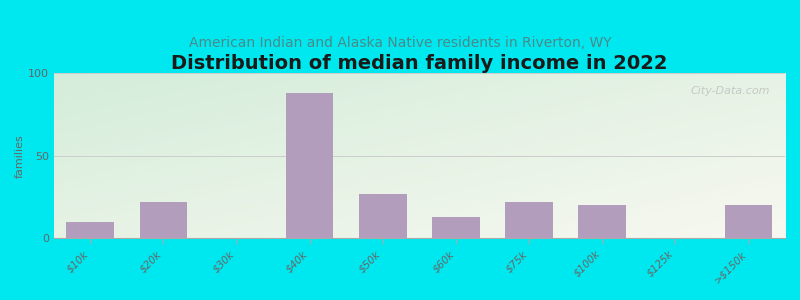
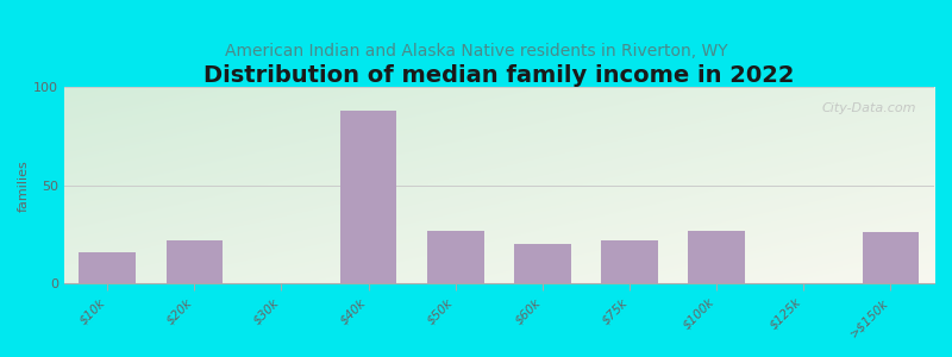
$10k: 10 -> 16
$60k: 13 -> 20
$100k: 20 -> 27
>$150k: 20 -> 26
